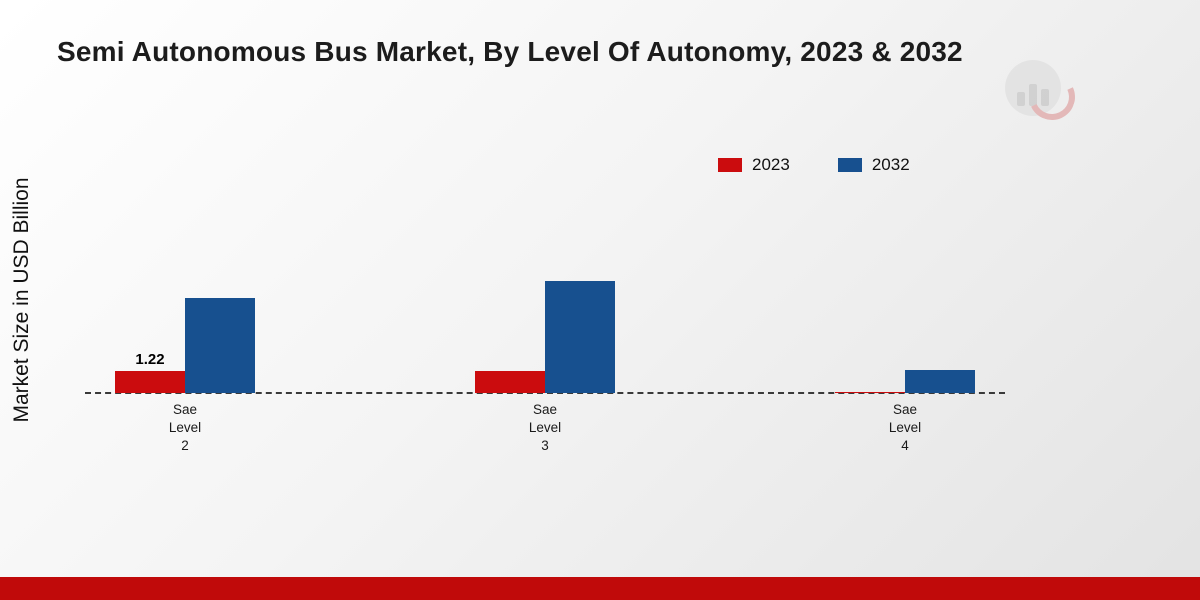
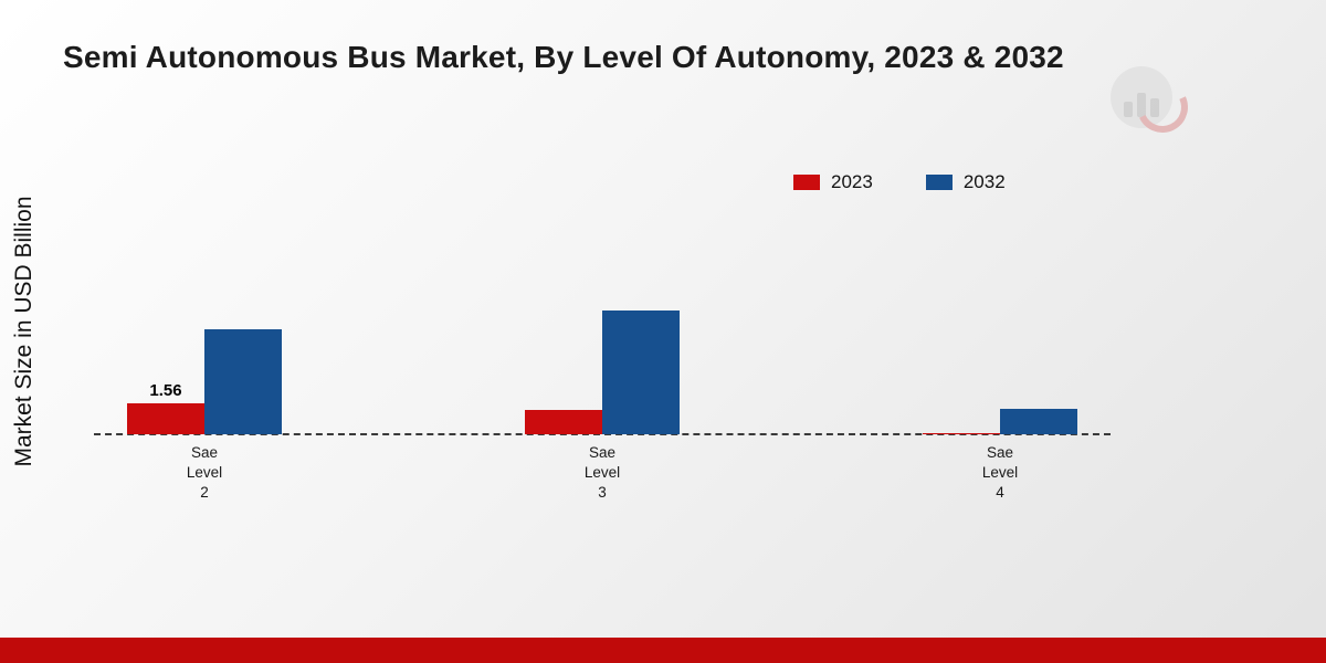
2023/Sae Level 2: 1.22 -> 1.56
